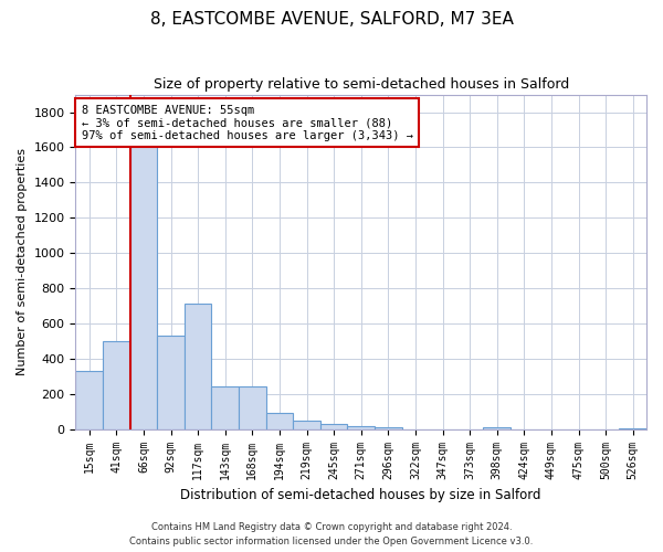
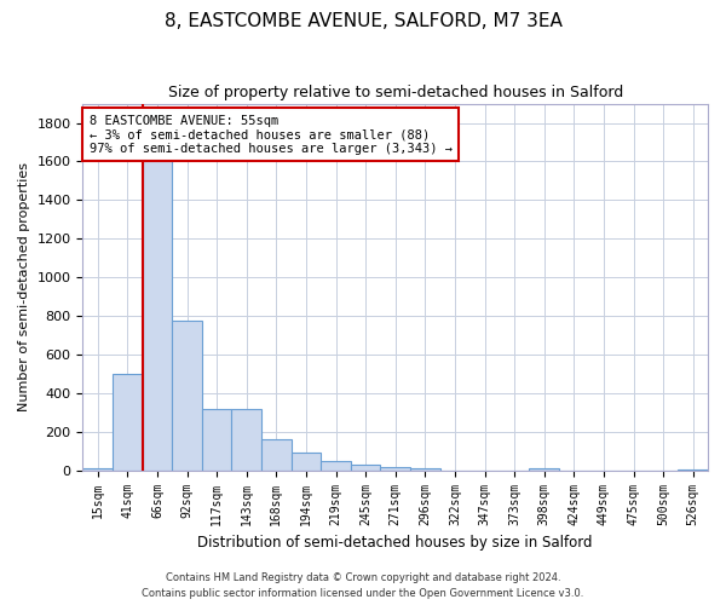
15sqm: 330 -> 10
92sqm: 530 -> 780
117sqm: 710 -> 320
143sqm: 240 -> 320
168sqm: 240 -> 160
